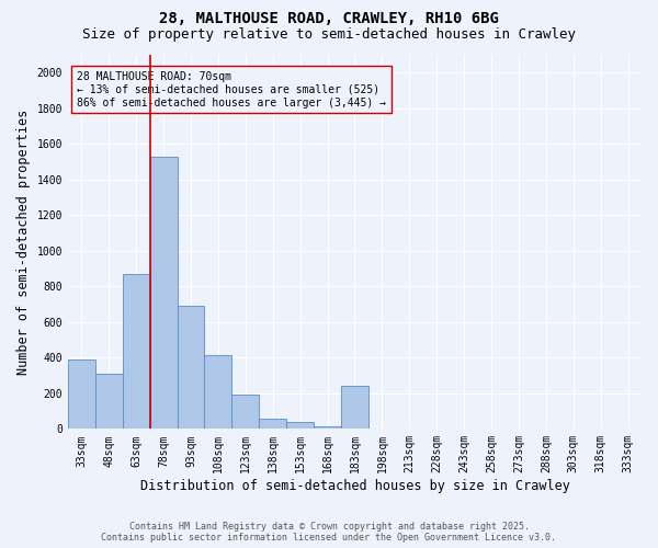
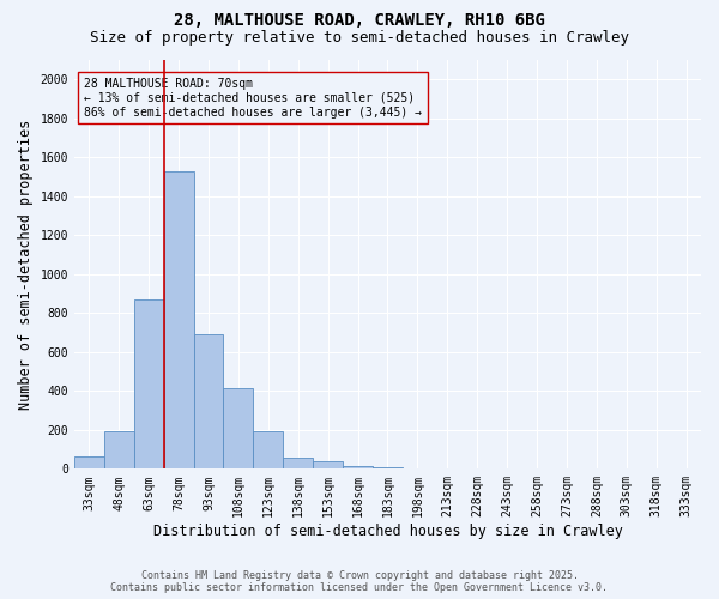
33sqm: 390 -> 60
48sqm: 310 -> 200
183sqm: 240 -> 10
